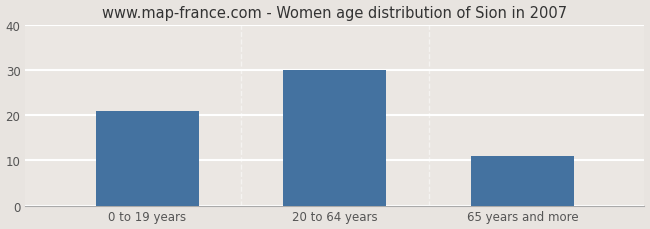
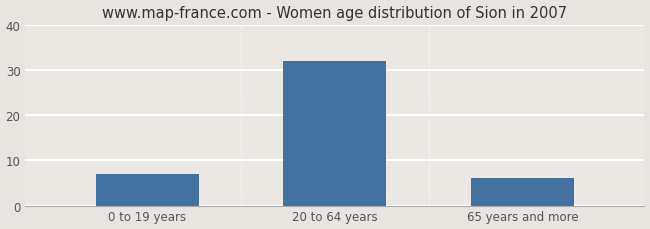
0 to 19 years: 21 -> 7
20 to 64 years: 30 -> 32
65 years and more: 11 -> 6
